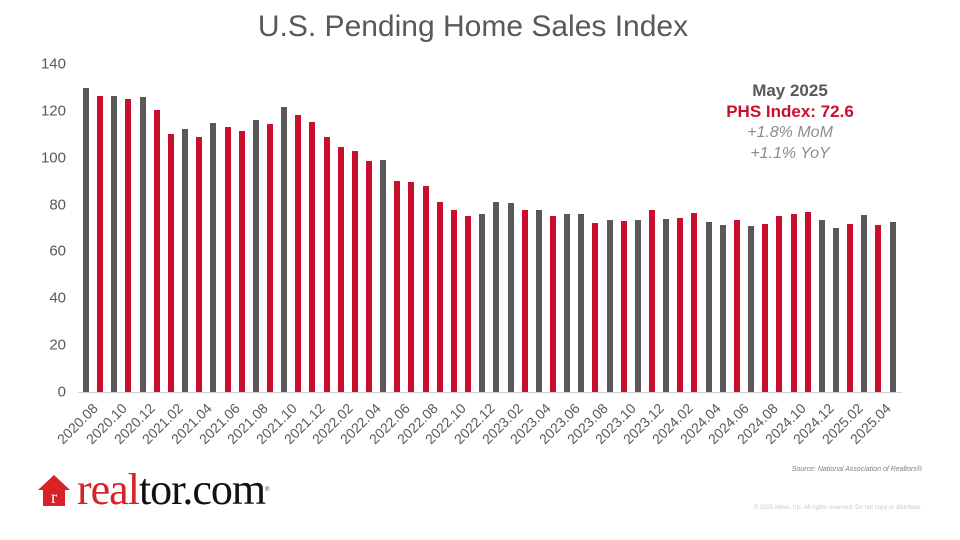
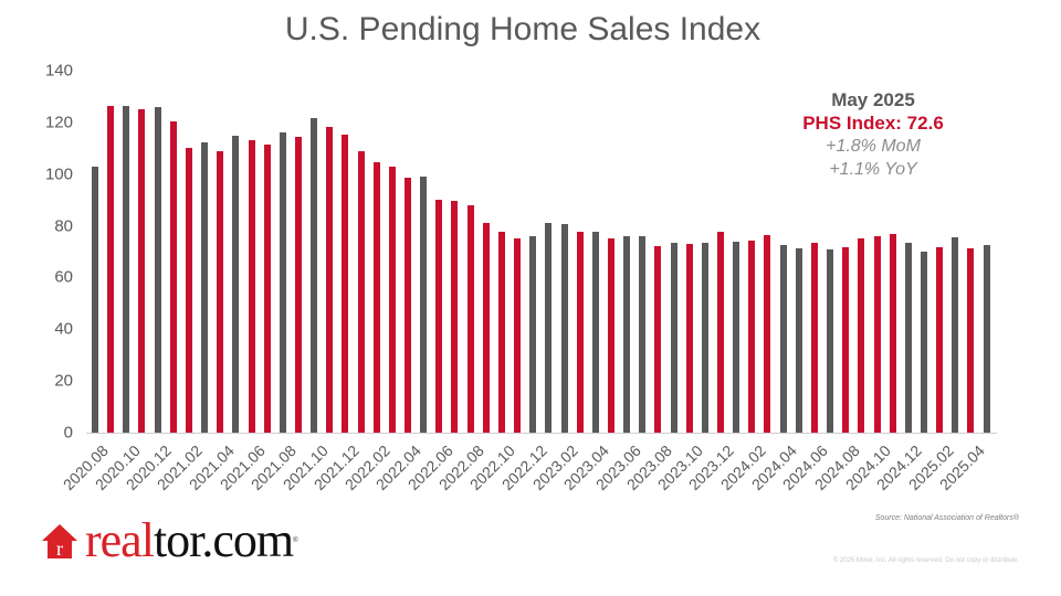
2020.08: 130 -> 103
